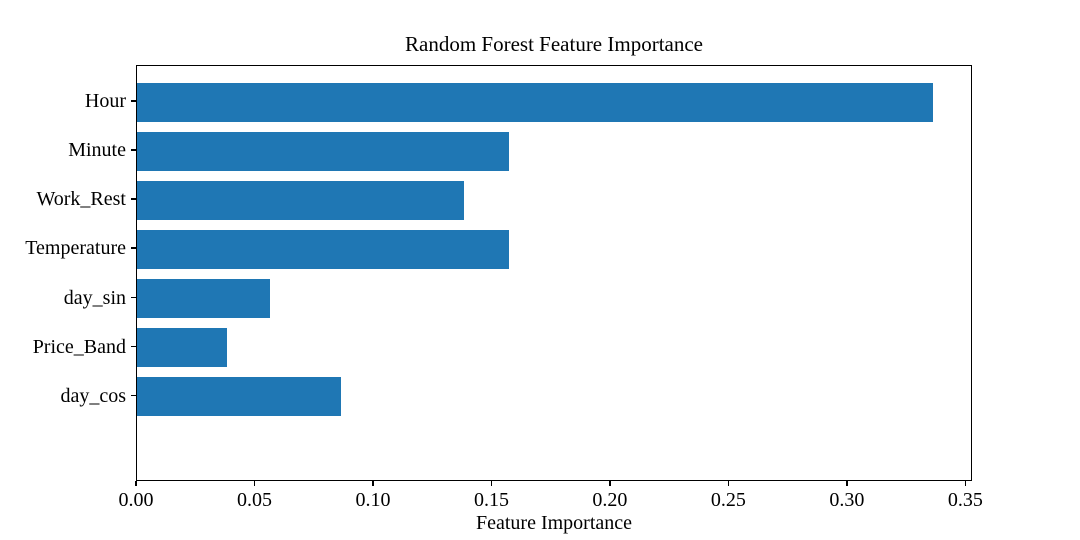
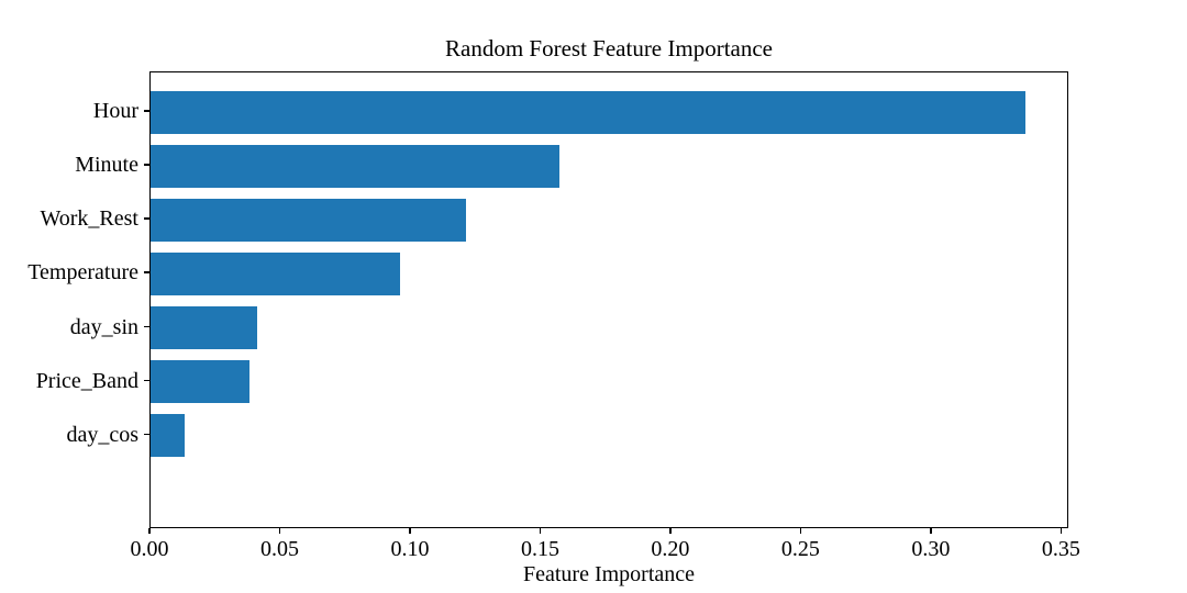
Work_Rest: 0.138 -> 0.121
Temperature: 0.157 -> 0.096
day_sin: 0.056 -> 0.041
day_cos: 0.086 -> 0.013
